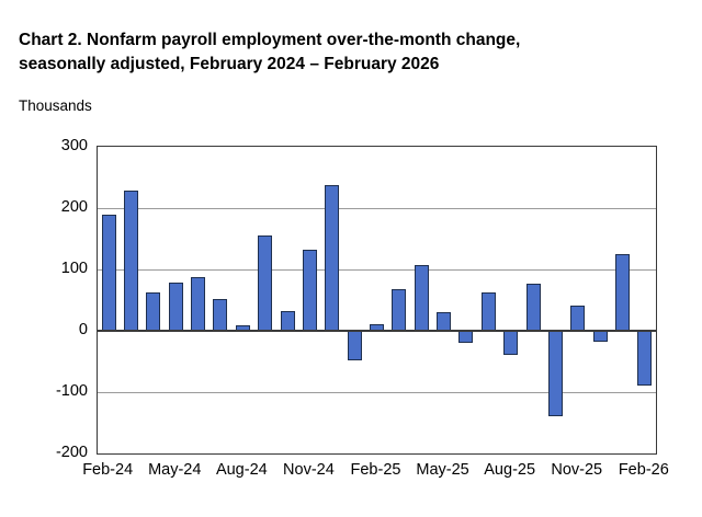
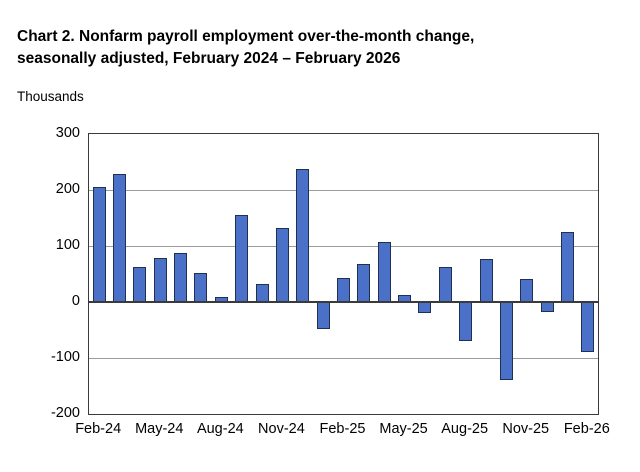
Feb-24: 190 -> 200
Feb-25: 10 -> 40
May-25: 30 -> 10
Aug-25: -40 -> -70
